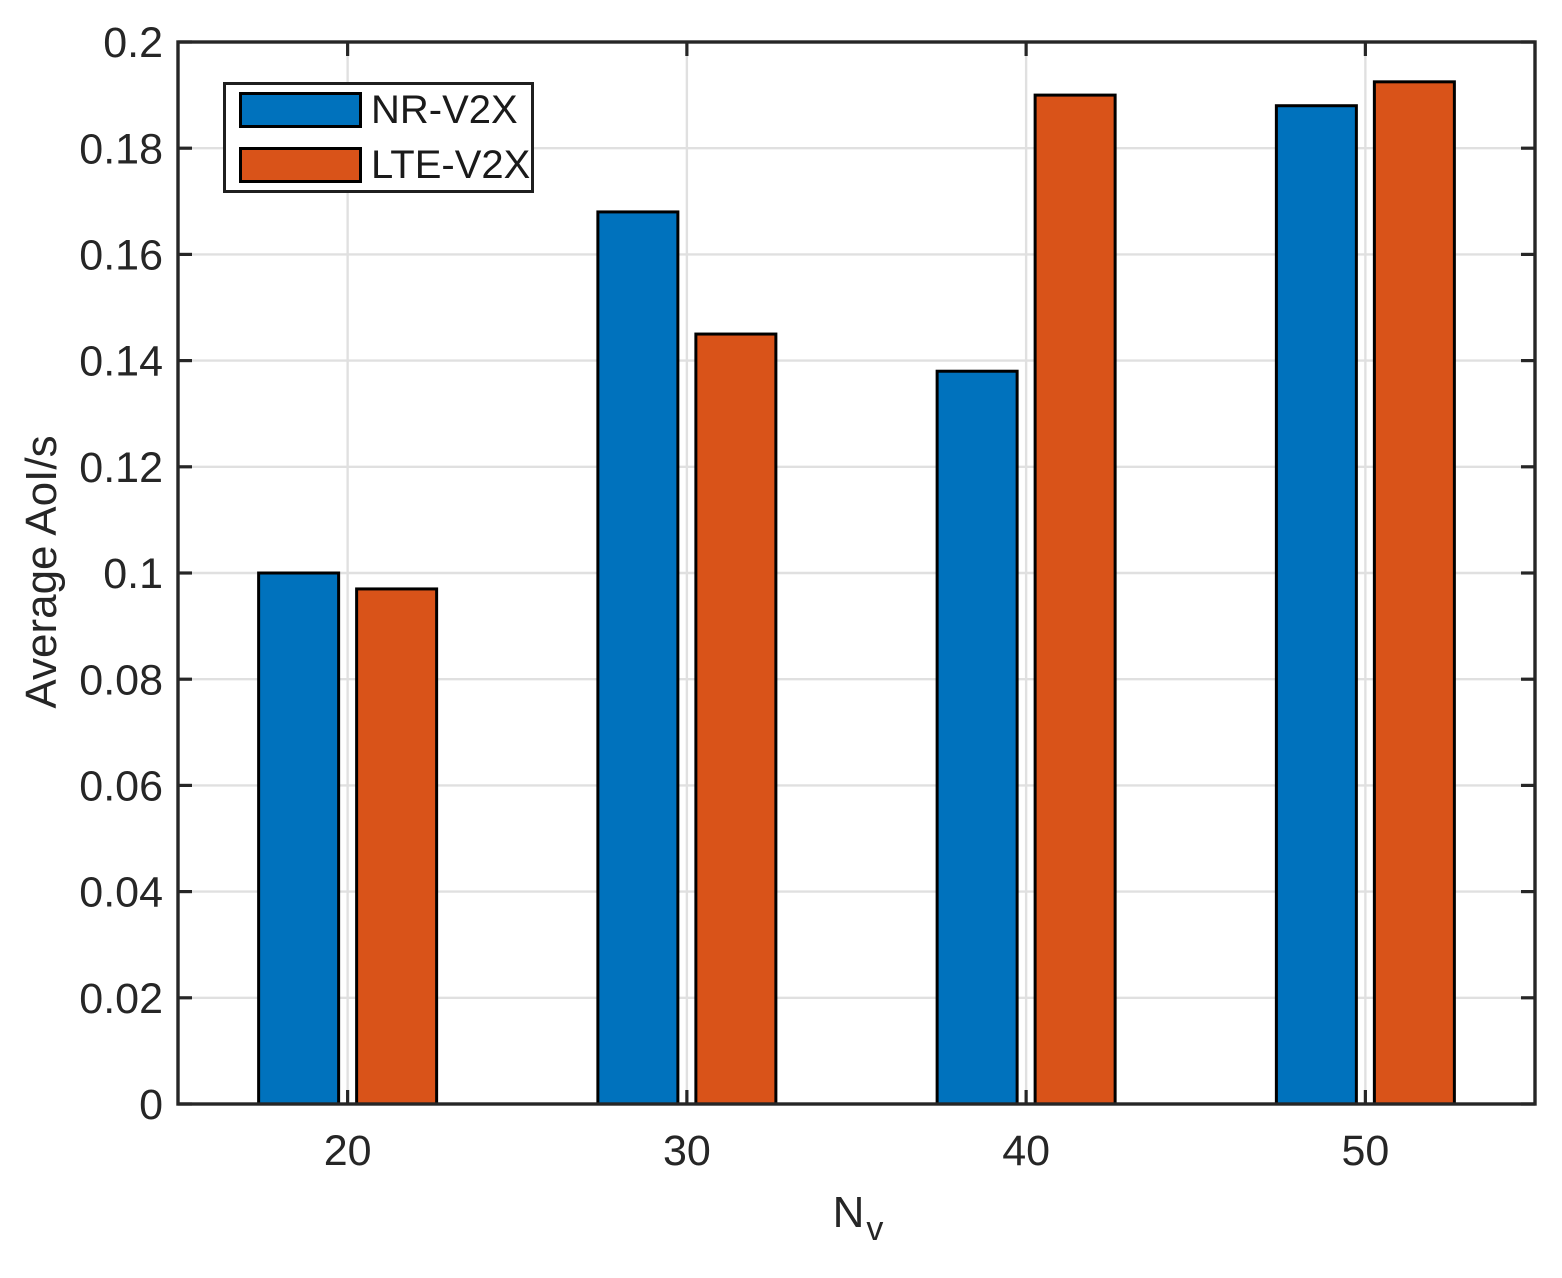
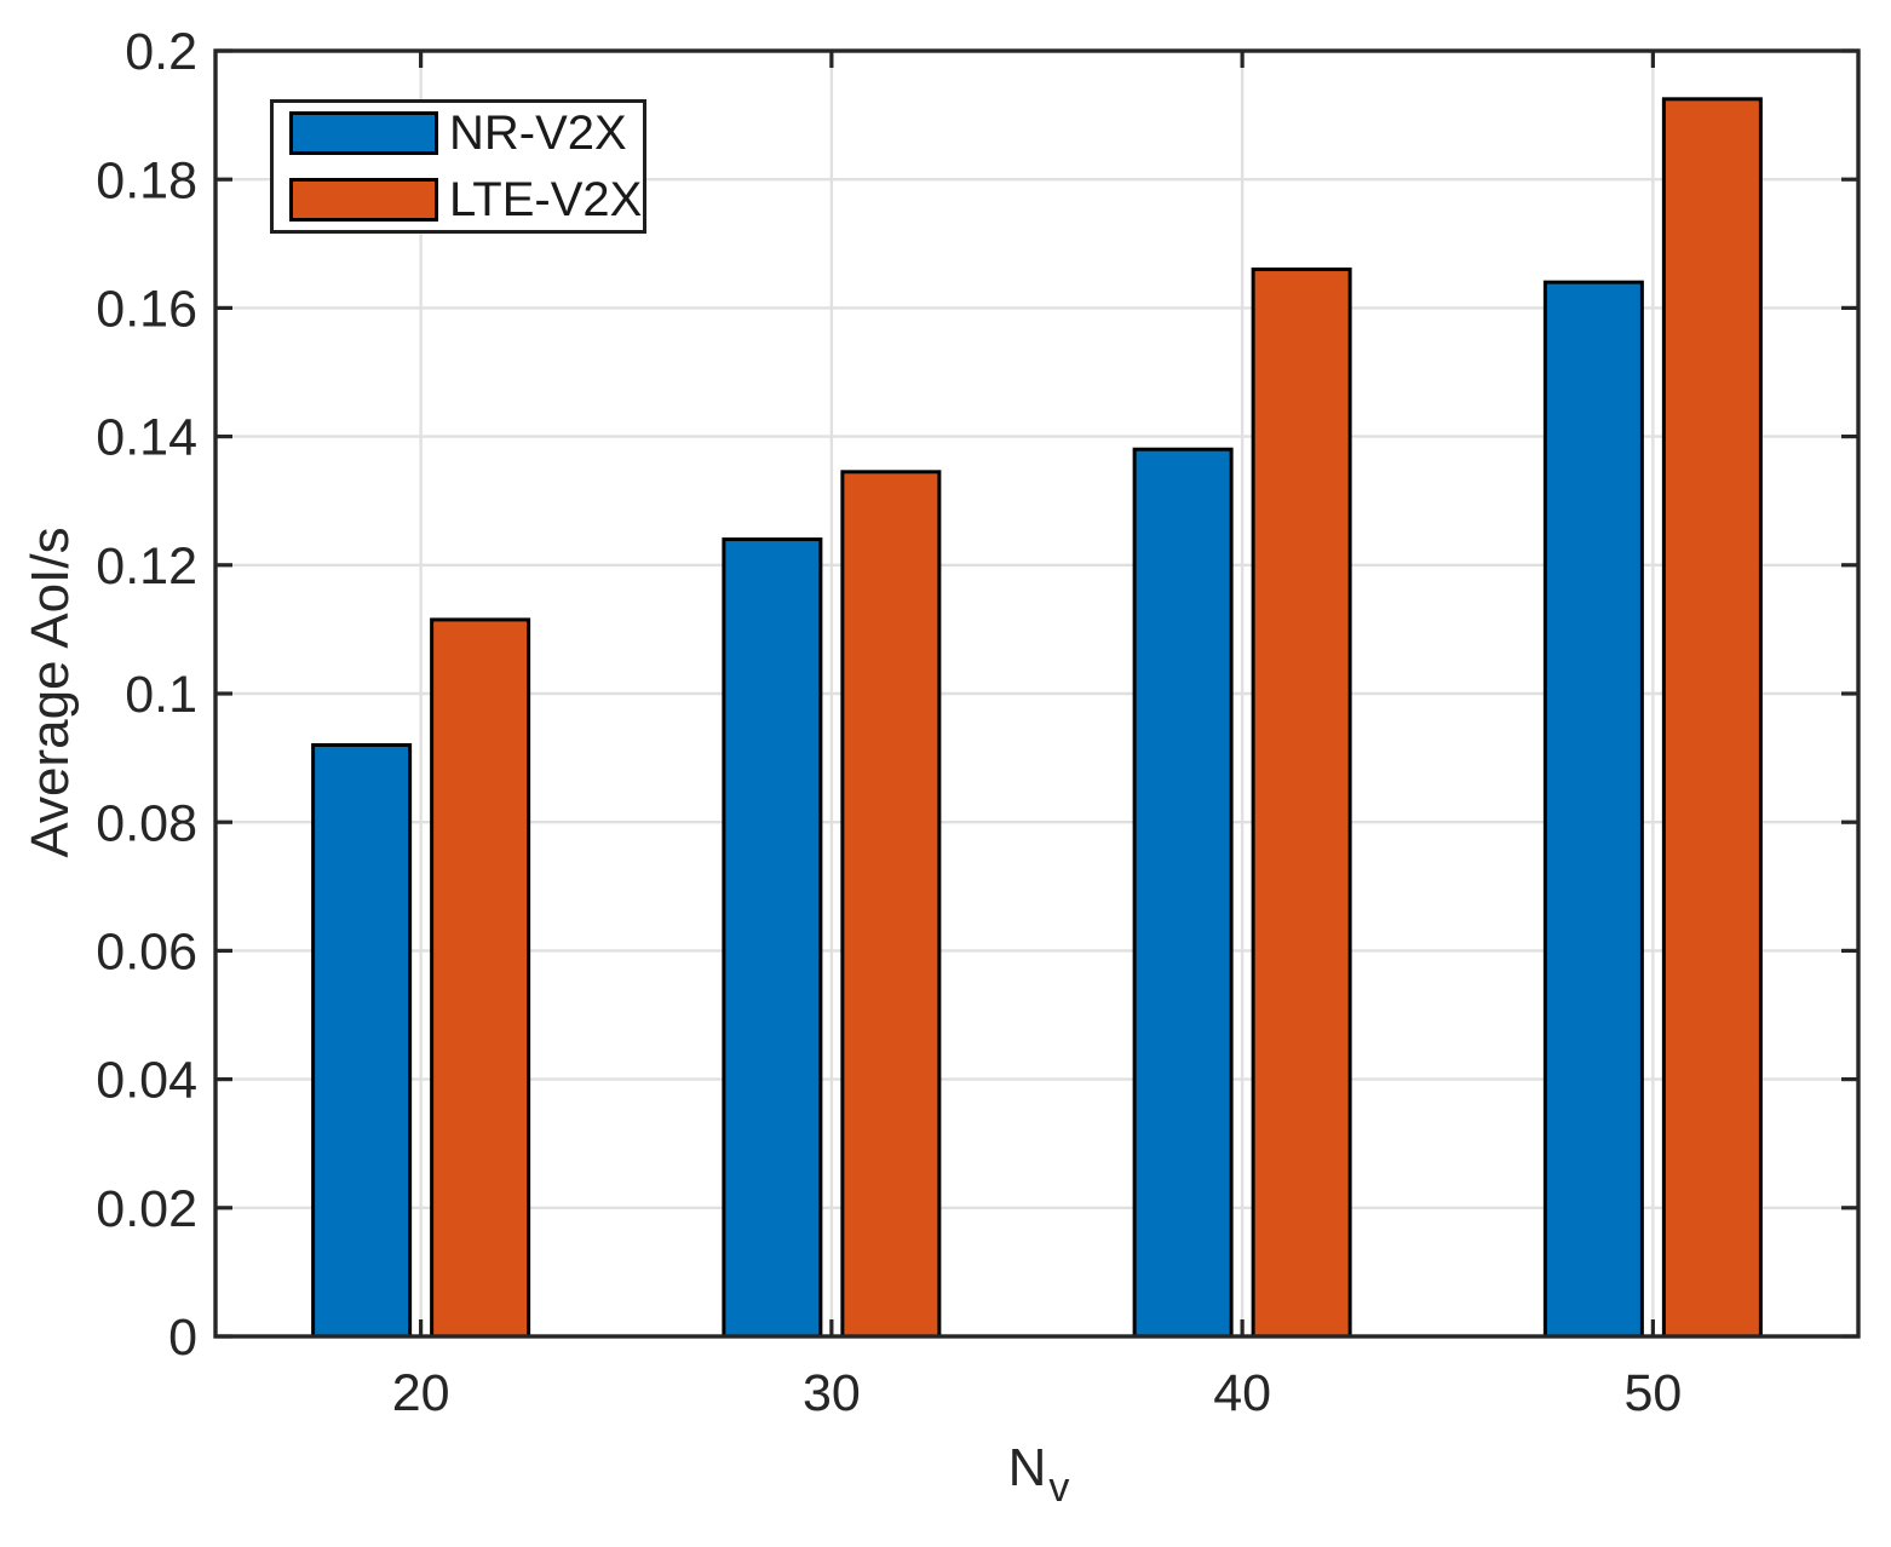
NR-V2X/20: 0.100 -> 0.092
LTE-V2X/20: 0.097 -> 0.112
NR-V2X/30: 0.168 -> 0.124
LTE-V2X/30: 0.145 -> 0.135
LTE-V2X/40: 0.190 -> 0.166
NR-V2X/50: 0.188 -> 0.164
